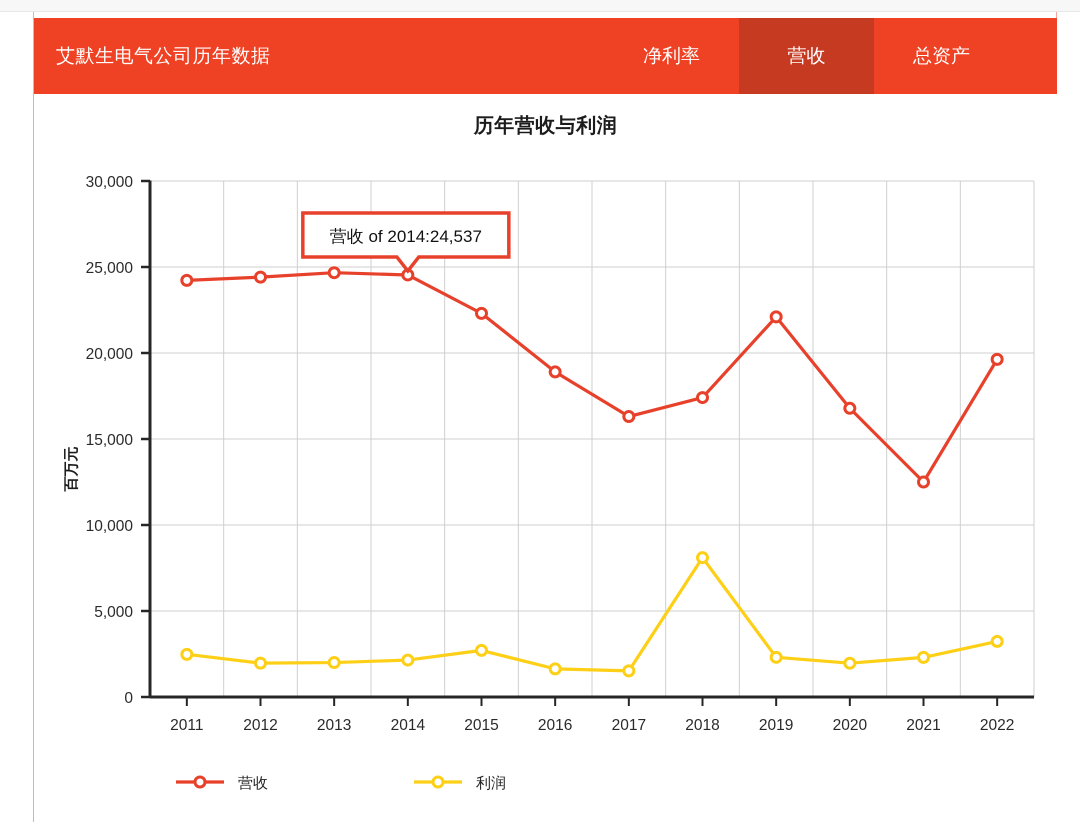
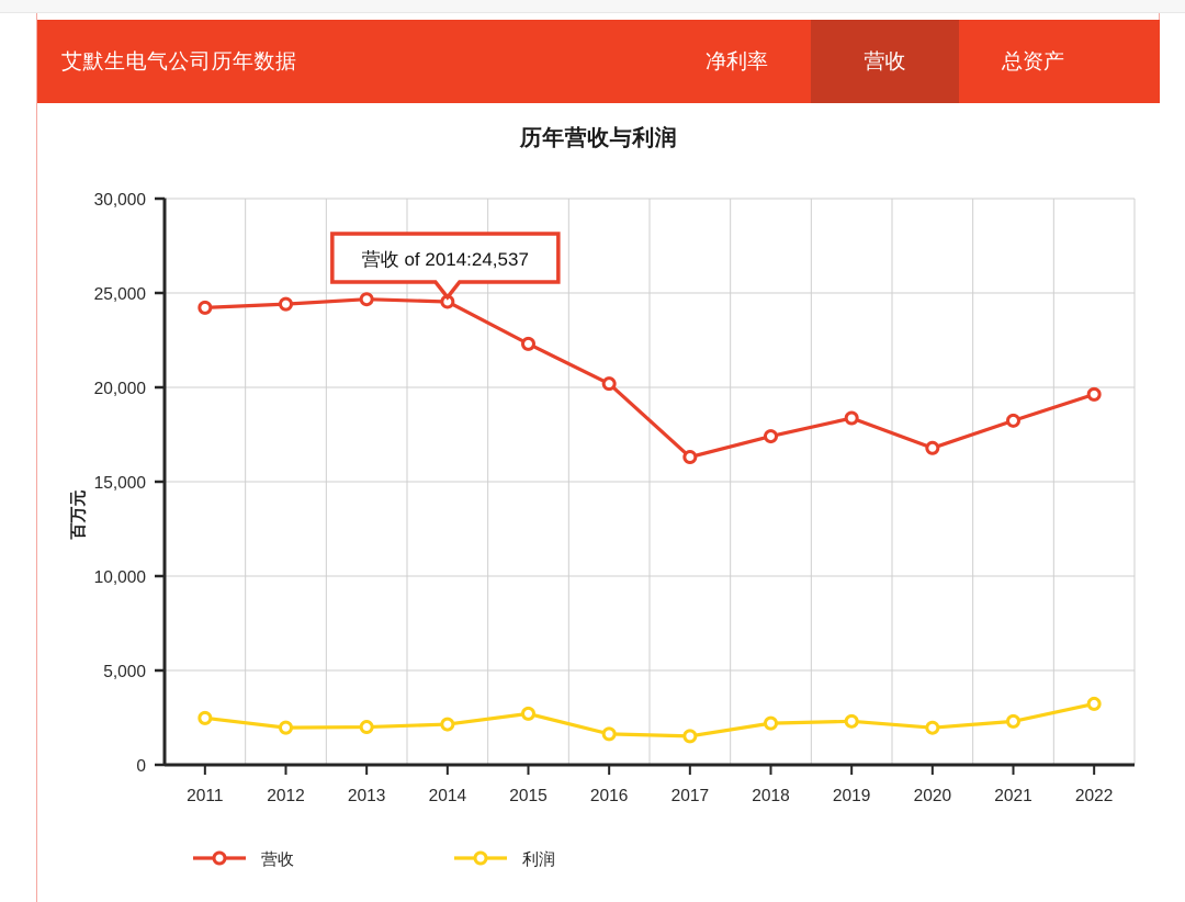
营收/2016: 18900 -> 20200
利润/2018: 8100 -> 2200
营收/2019: 22100 -> 18400
营收/2021: 12500 -> 18200
